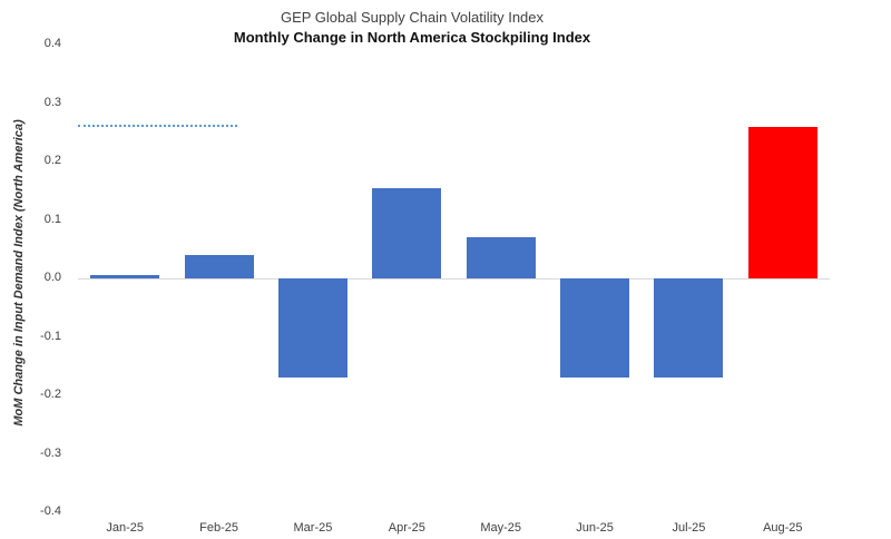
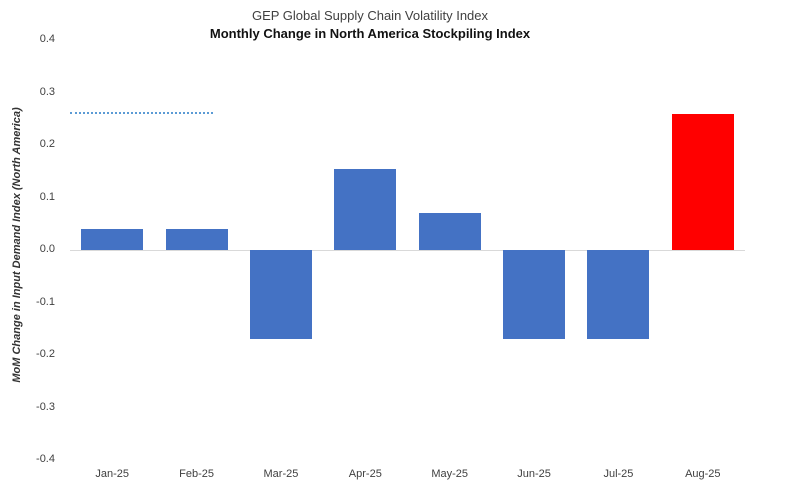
Jan-25: 0.01 -> 0.04
